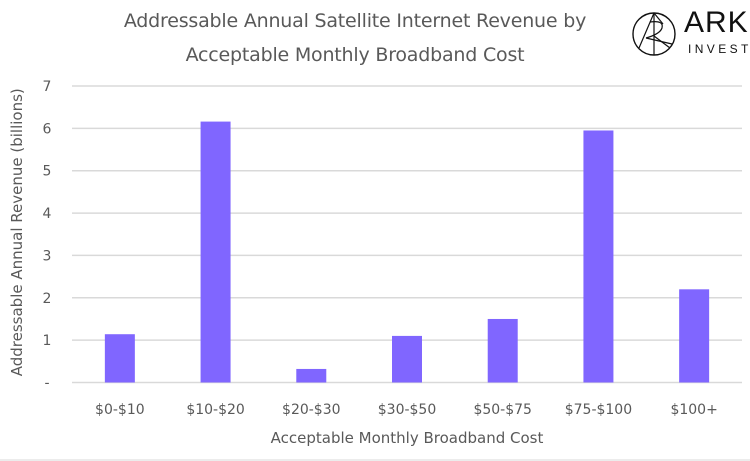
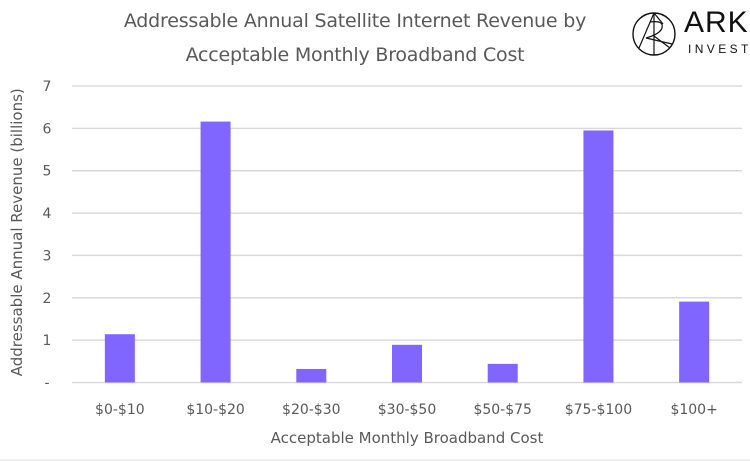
$30-$50: 1.1 -> 0.9
$50-$75: 1.5 -> 0.4
$100+: 2.2 -> 1.9
